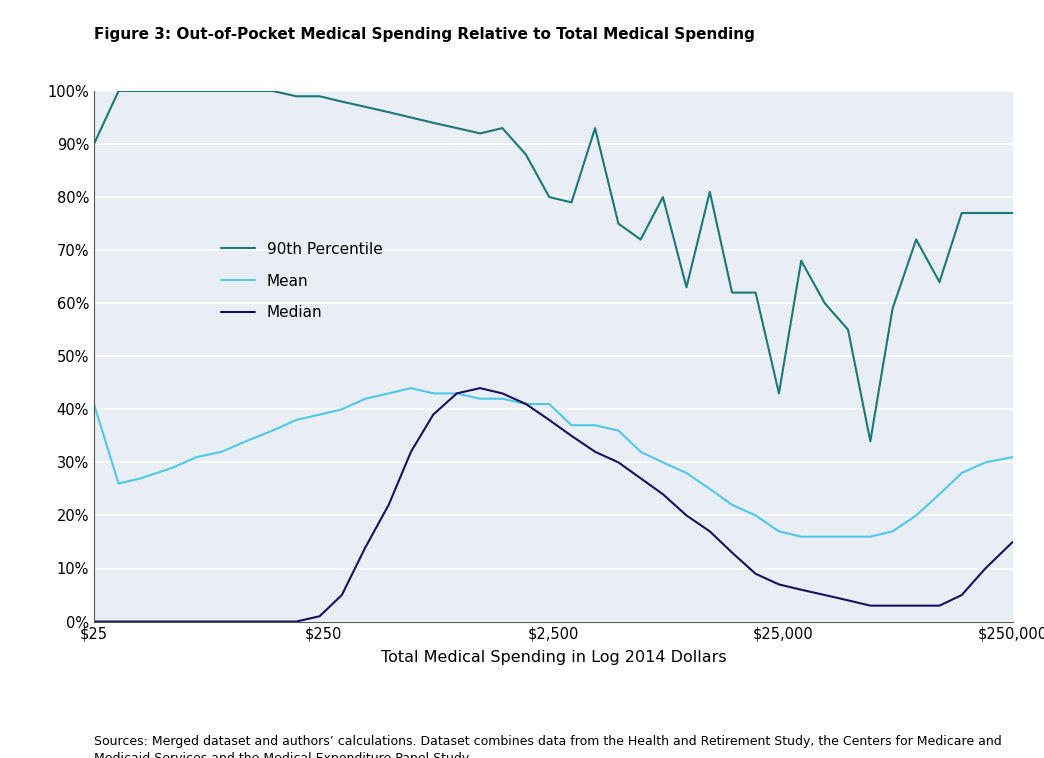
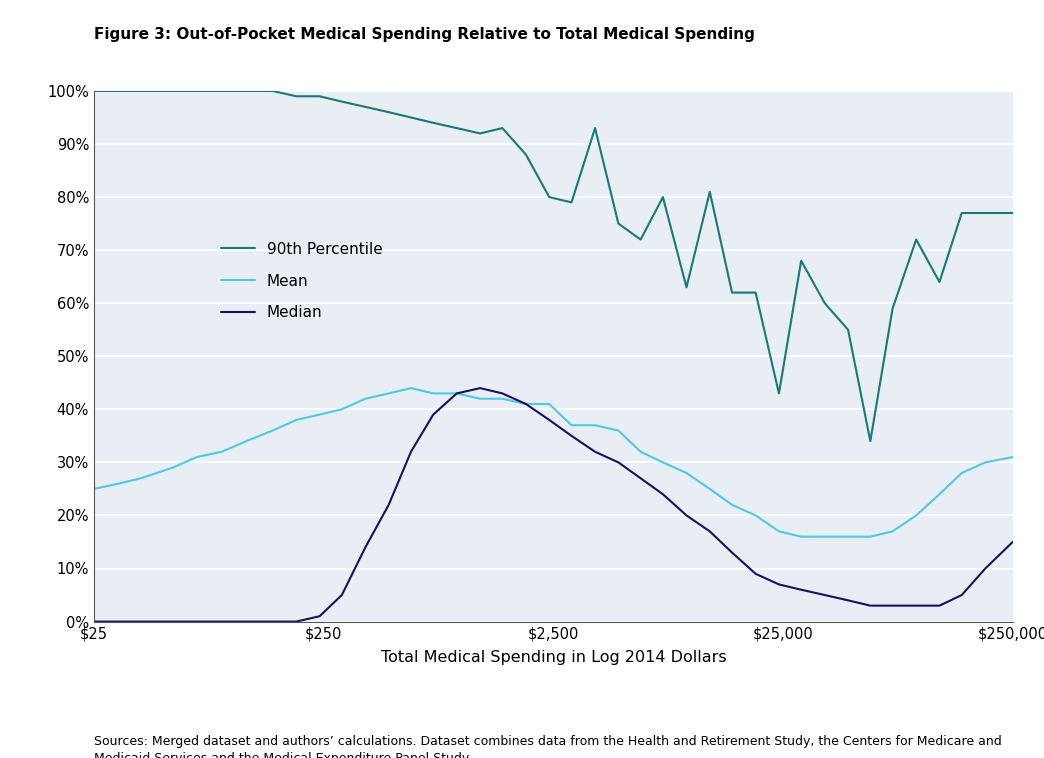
90th Percentile/$25: 90% -> 100%
Mean/$25: 41% -> 25%
